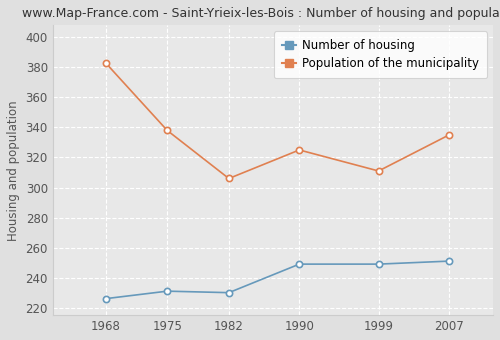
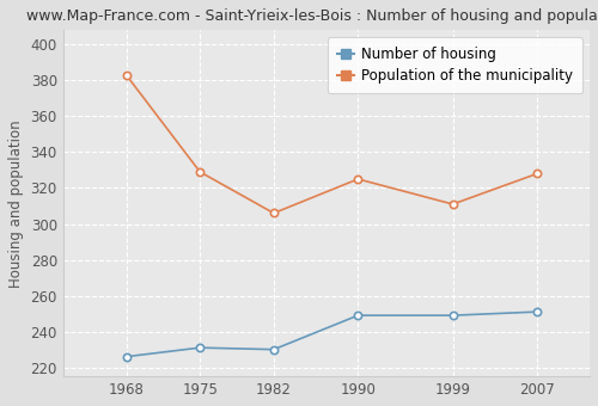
Population of the municipality/1975: 338 -> 329
Population of the municipality/2007: 335 -> 328
